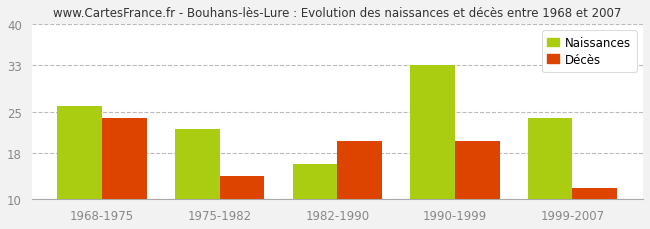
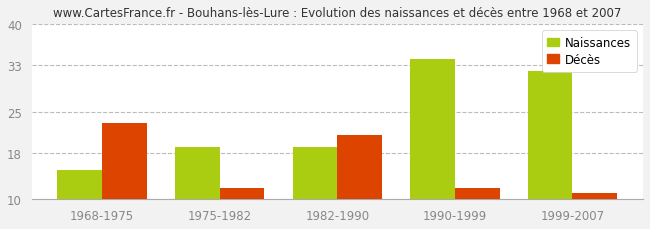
Naissances/1968-1975: 26 -> 15
Décès/1968-1975: 24 -> 23
Naissances/1975-1982: 22 -> 19
Décès/1975-1982: 14 -> 12
Naissances/1982-1990: 16 -> 19
Décès/1982-1990: 20 -> 21
Naissances/1990-1999: 33 -> 34
Décès/1990-1999: 20 -> 12
Naissances/1999-2007: 24 -> 32
Décès/1999-2007: 12 -> 11
